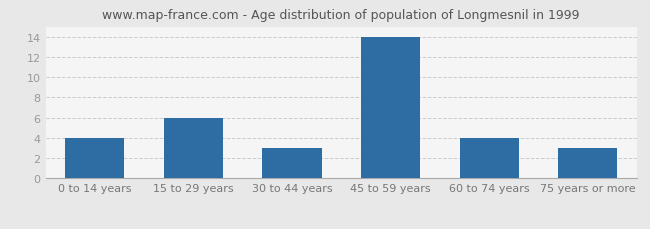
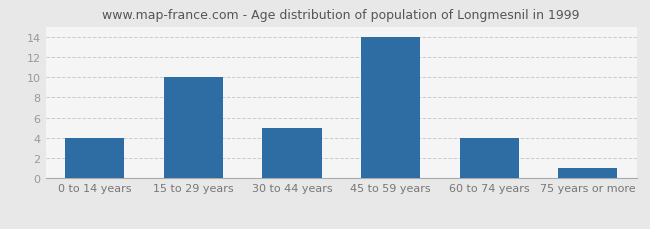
15 to 29 years: 6 -> 10
30 to 44 years: 3 -> 5
75 years or more: 3 -> 1
